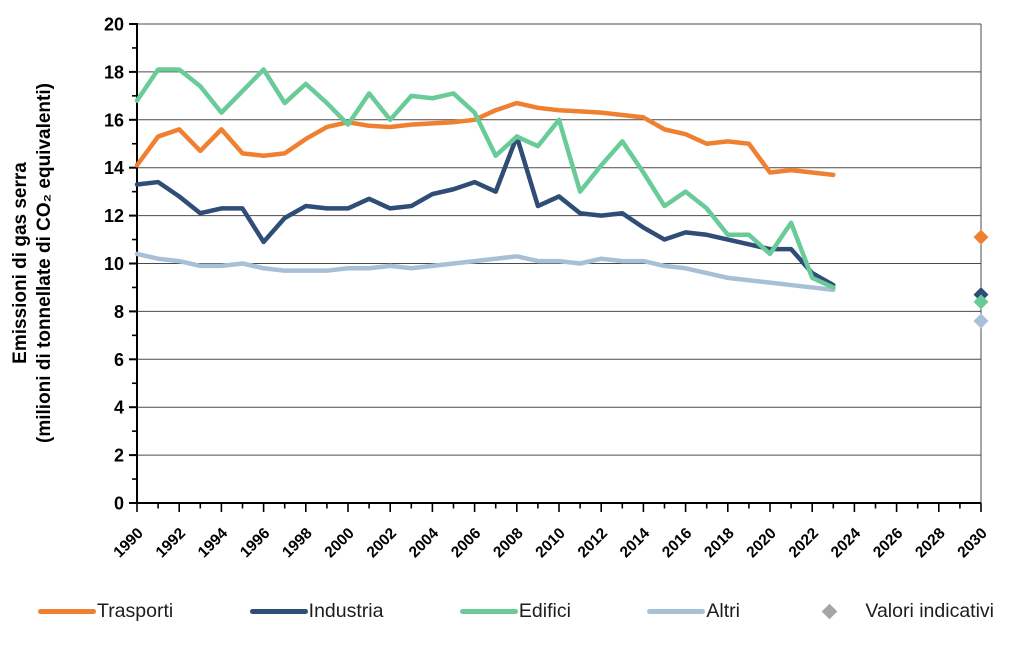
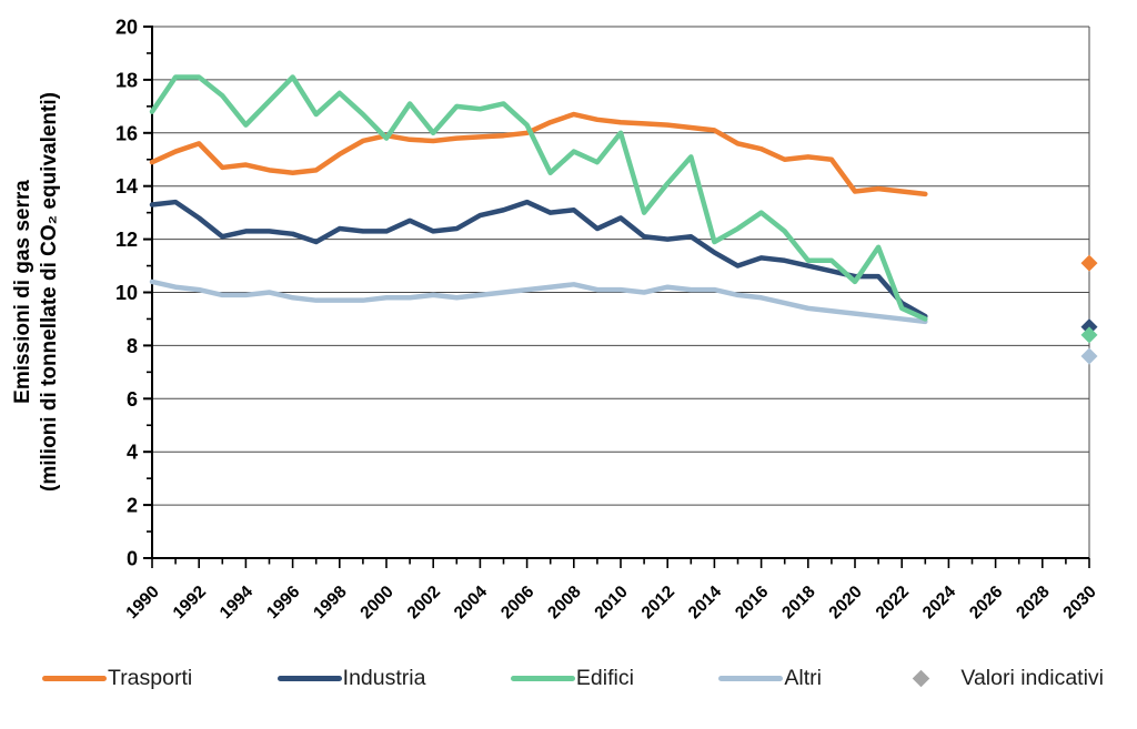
Trasporti/1990: 14.1 -> 14.9
Trasporti/1994: 15.6 -> 14.8
Industria/1996: 10.9 -> 12.2
Industria/2008: 15.3 -> 13.1
Edifici/2014: 13.8 -> 11.9
